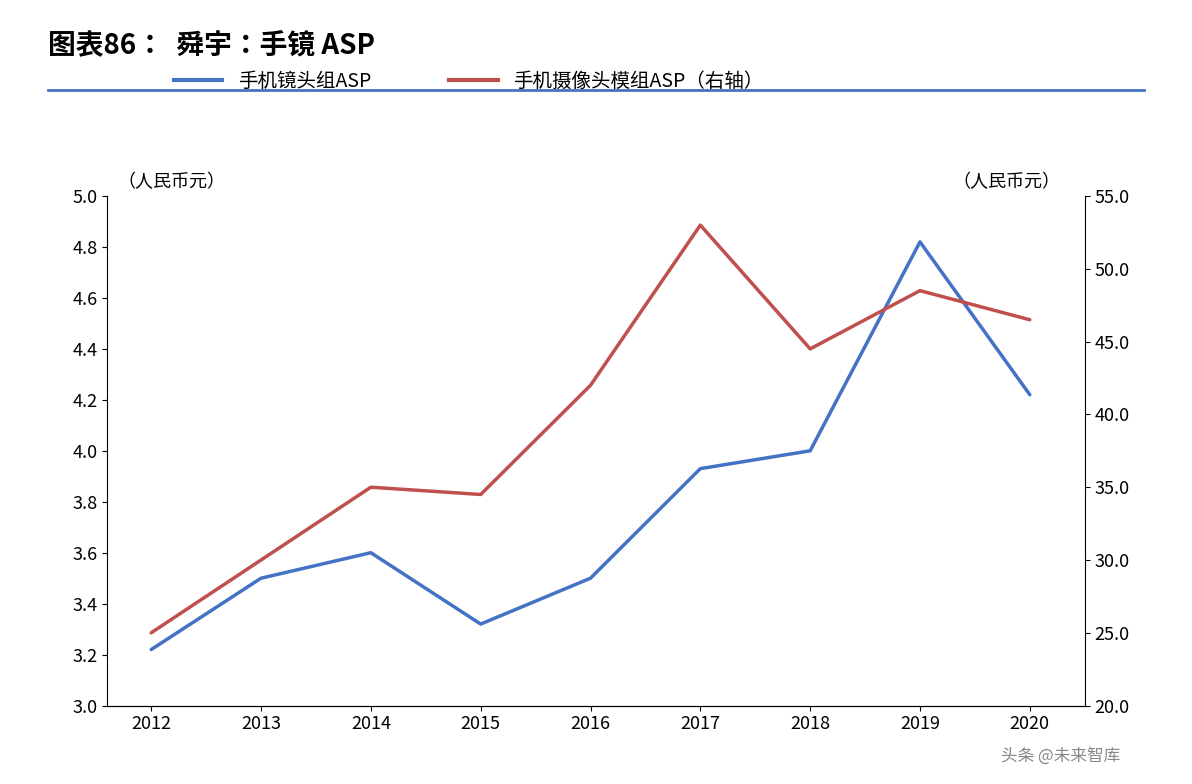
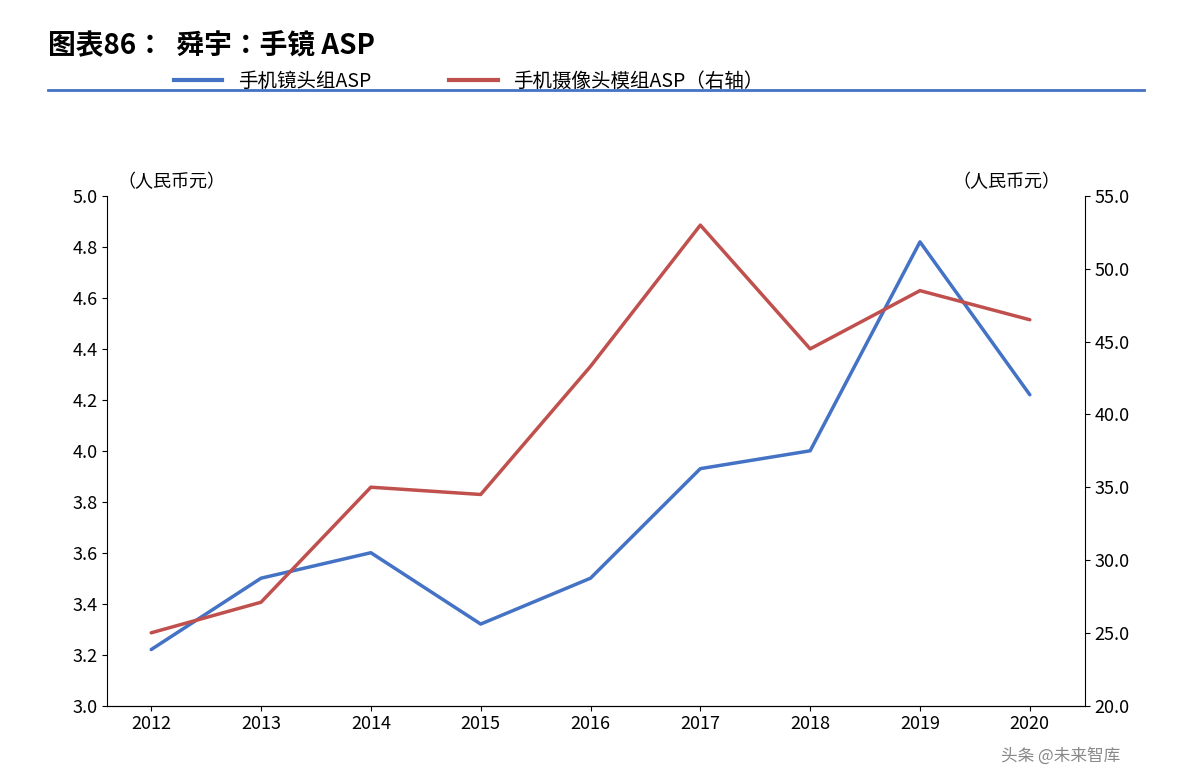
手机摄像头模组ASP（右轴）/2013: 30.0 -> 27.1
手机摄像头模组ASP（右轴）/2016: 42.0 -> 43.3
